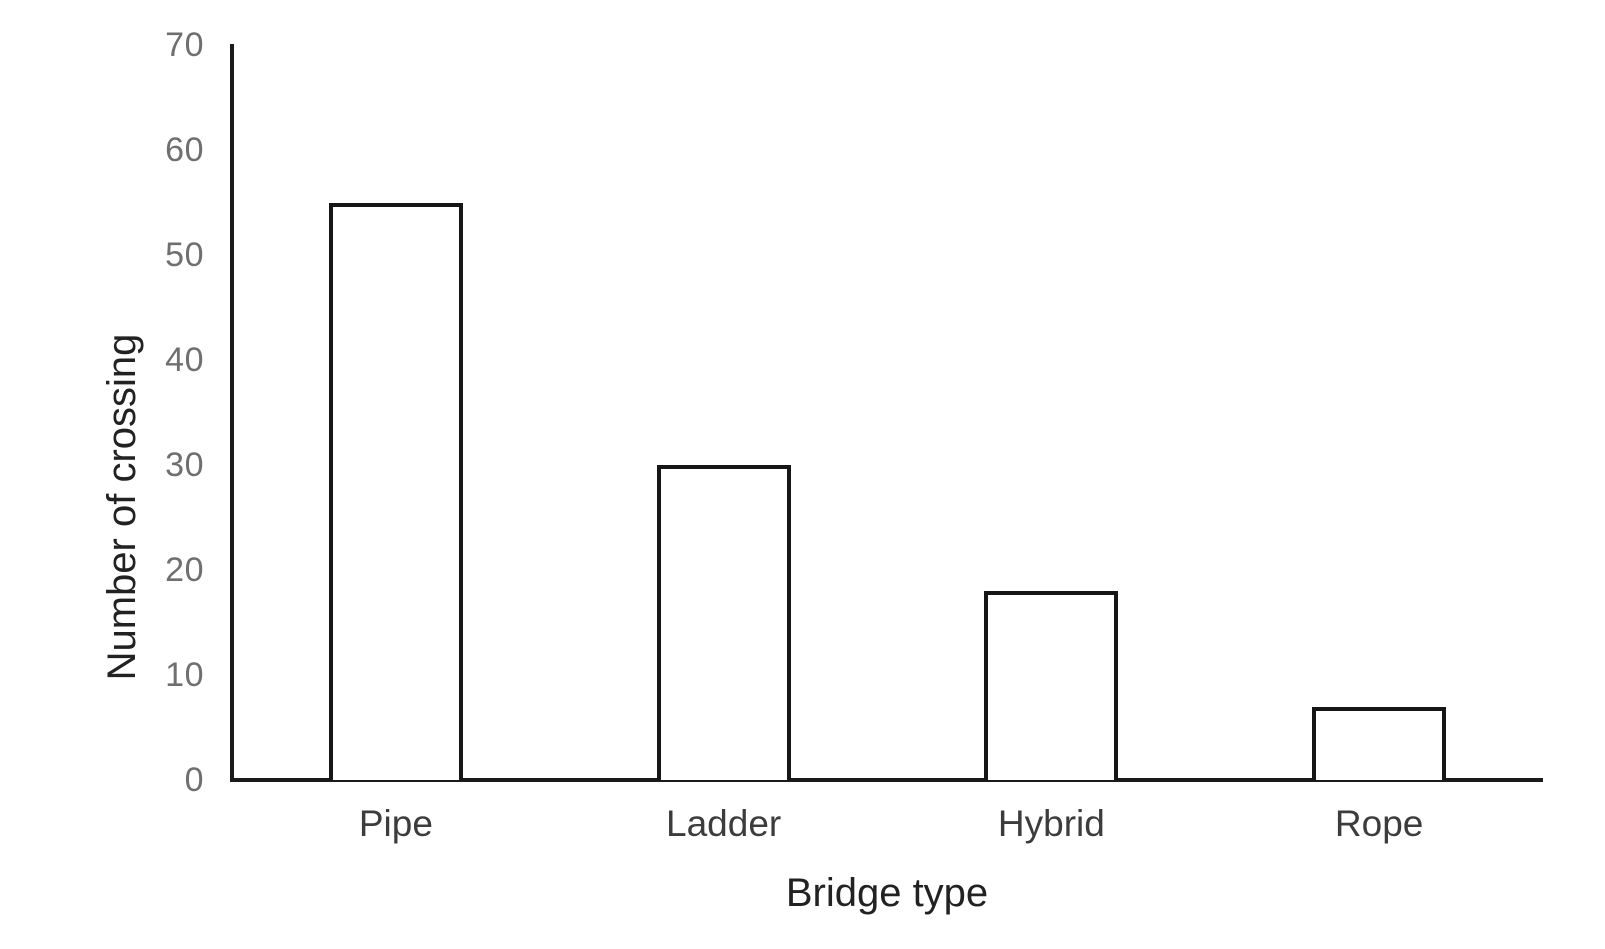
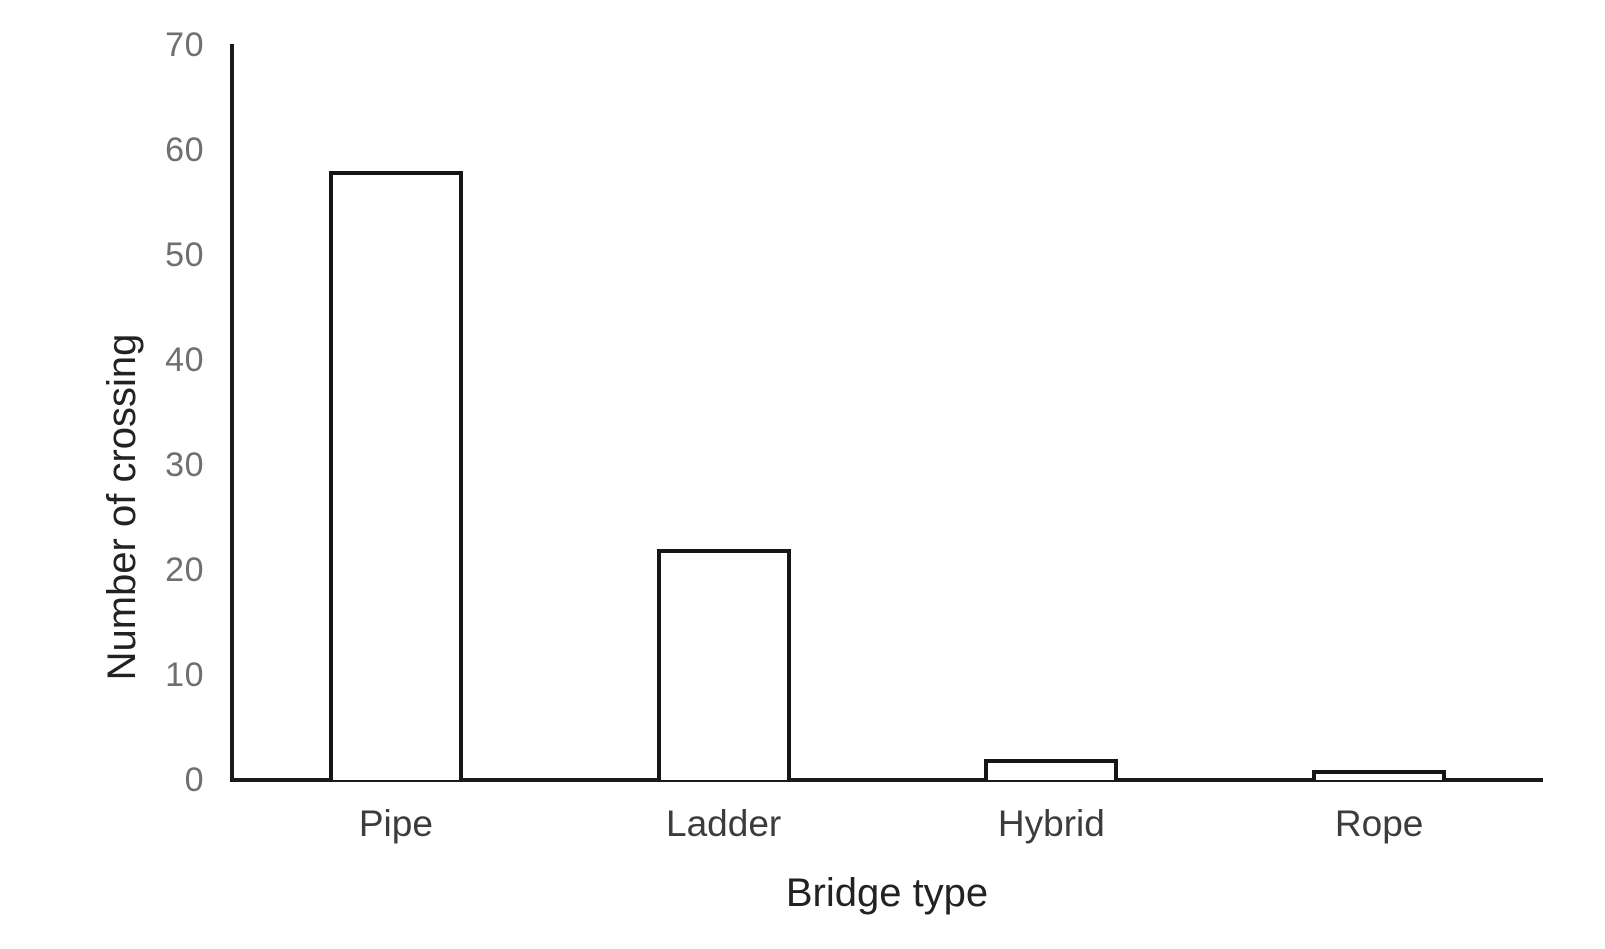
Pipe: 55 -> 58
Ladder: 30 -> 22
Hybrid: 18 -> 2
Rope: 7 -> 1
